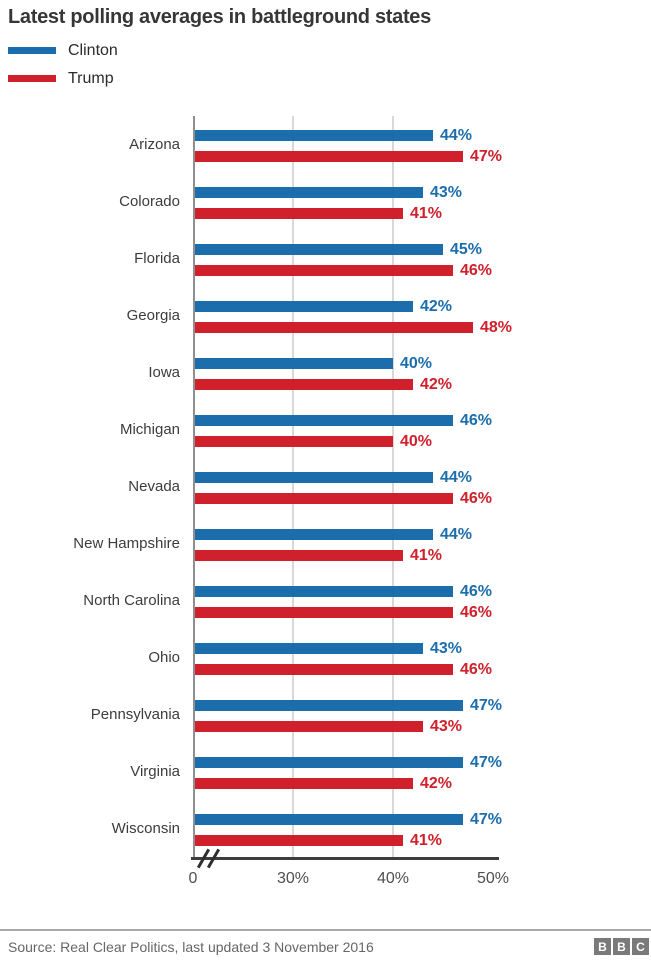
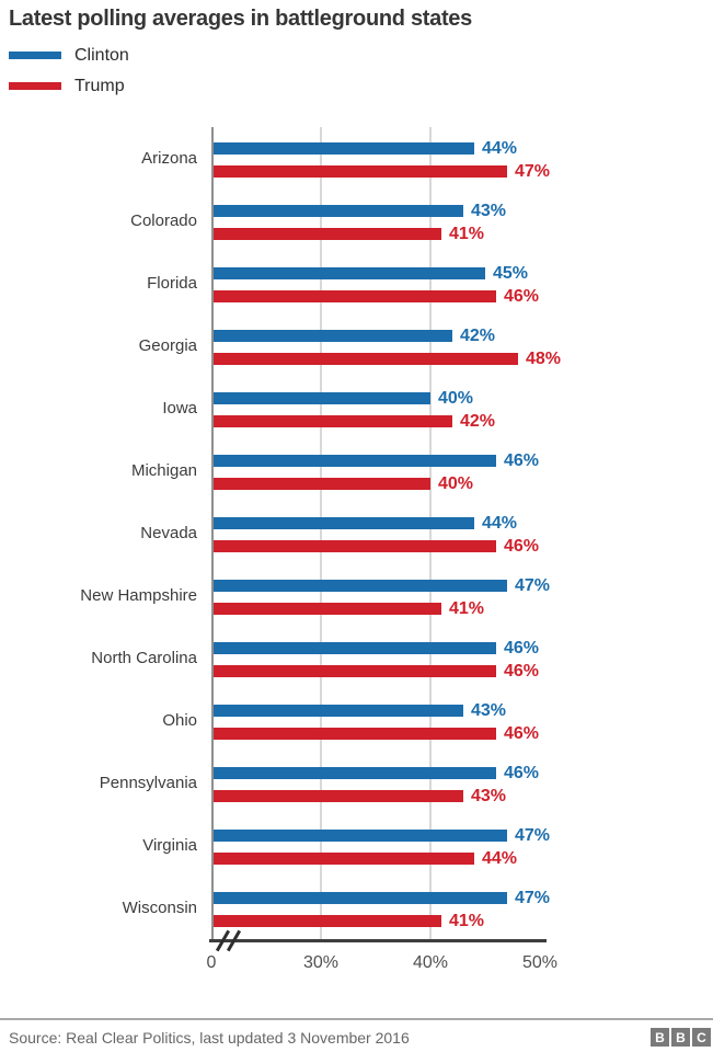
Clinton/New Hampshire: 44% -> 47%
Clinton/Pennsylvania: 47% -> 46%
Trump/Virginia: 42% -> 44%
